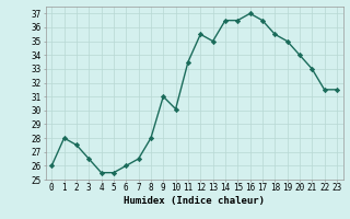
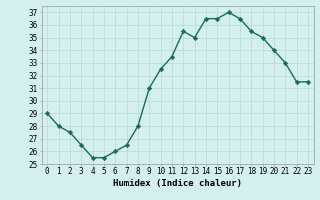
0: 26.0 -> 29.0
10: 30.1 -> 32.5
